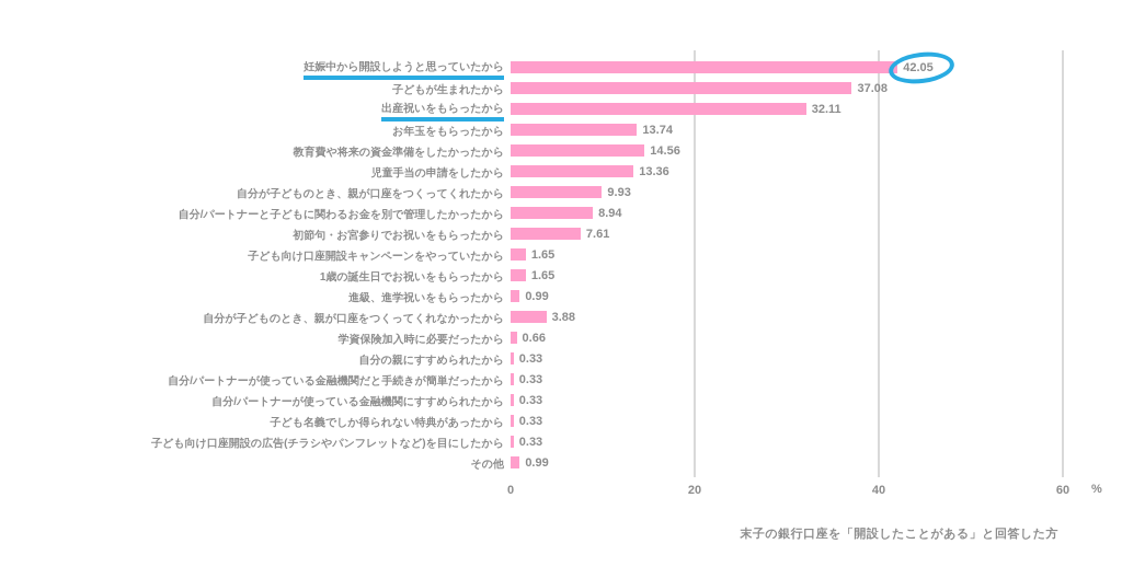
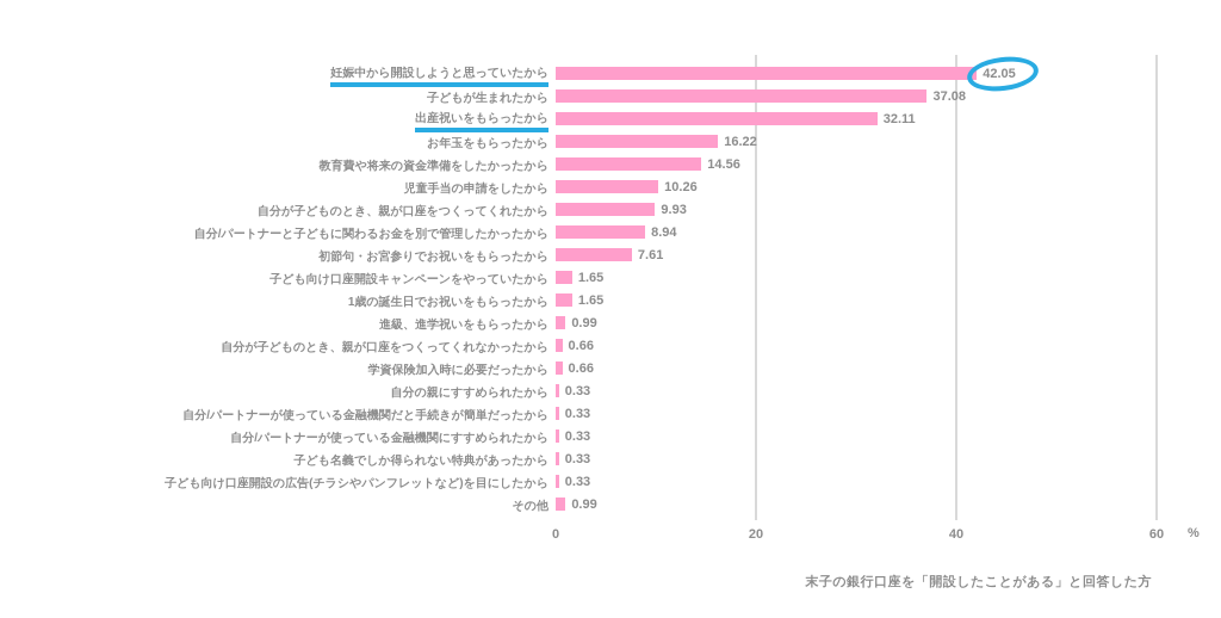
お年玉をもらったから: 13.74 -> 16.22
児童手当の申請をしたから: 13.36 -> 10.26
自分が子どものとき、親が口座をつくってくれなかったから: 3.88 -> 0.66
